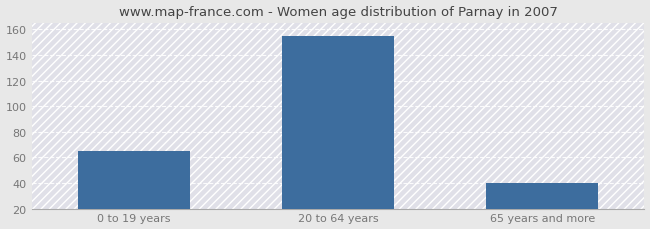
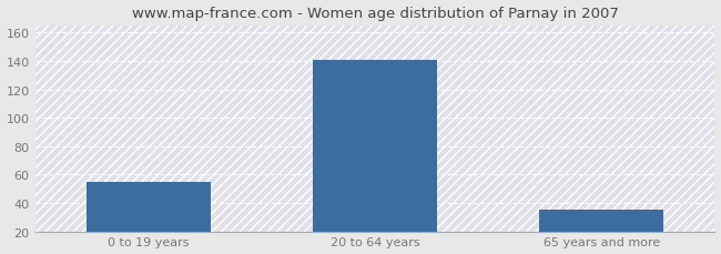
0 to 19 years: 65 -> 55
20 to 64 years: 155 -> 141
65 years and more: 40 -> 35
